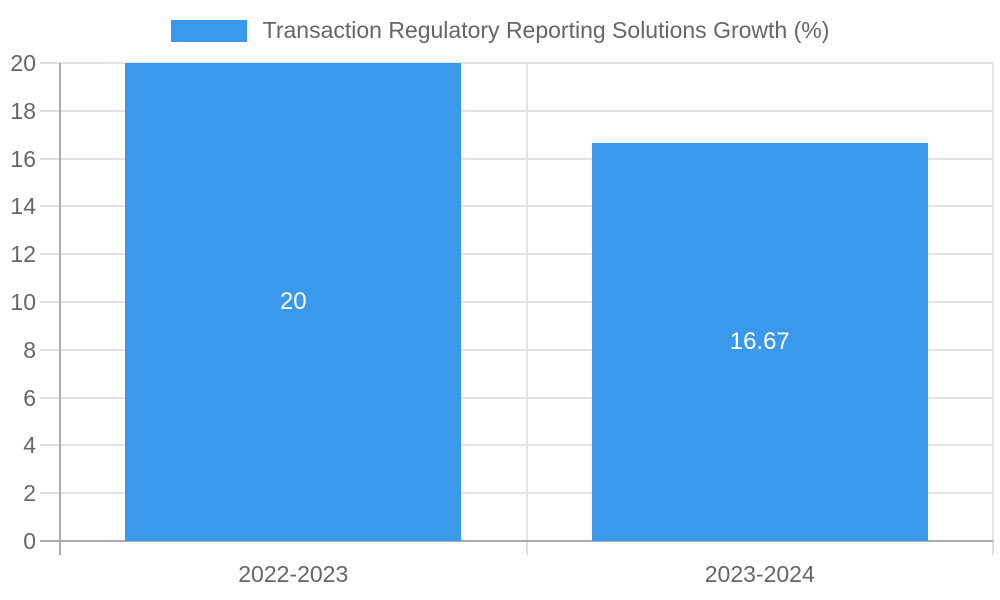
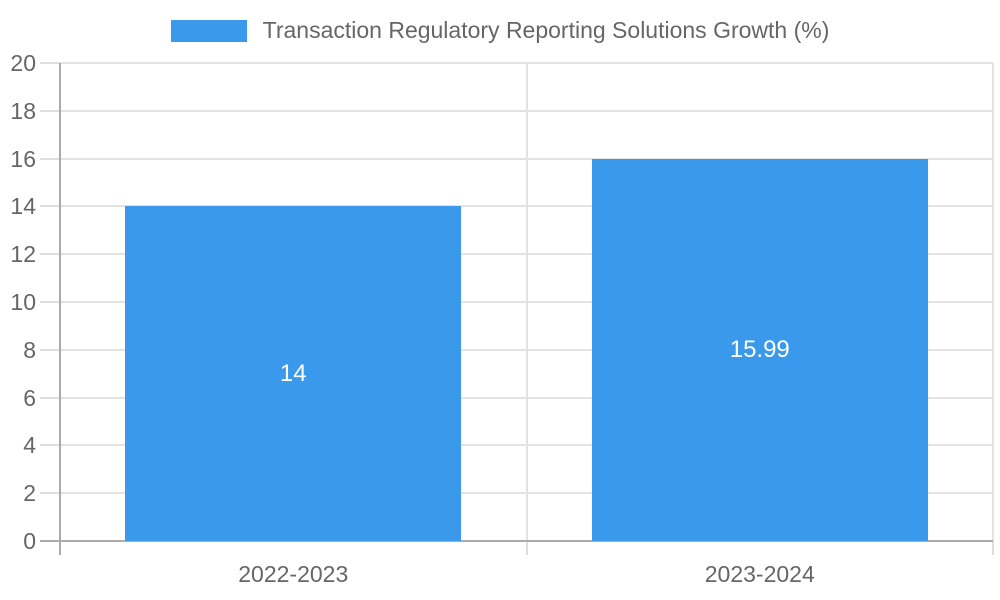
2022-2023: 20 -> 14
2023-2024: 16.67 -> 15.99
